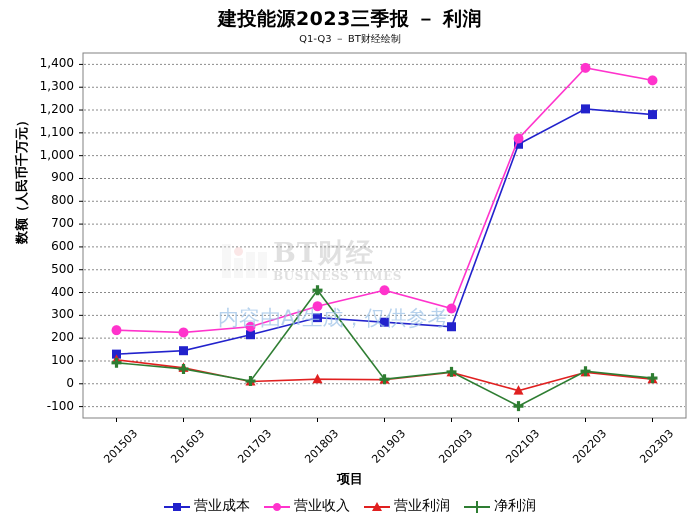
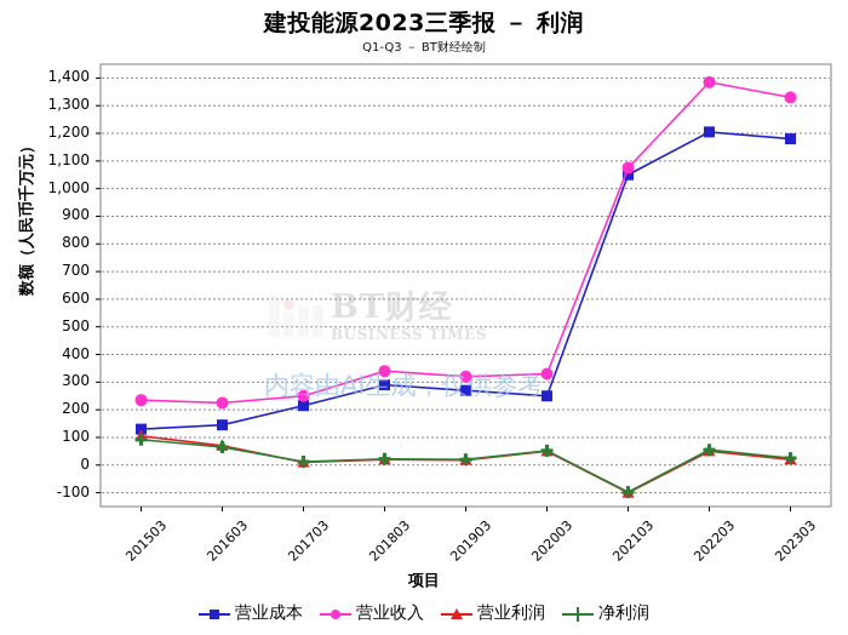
净利润/201803: 410 -> 20
营业收入/201903: 410 -> 320
营业利润/202103: -30 -> -100
